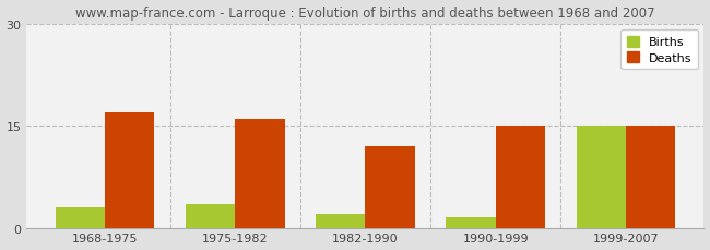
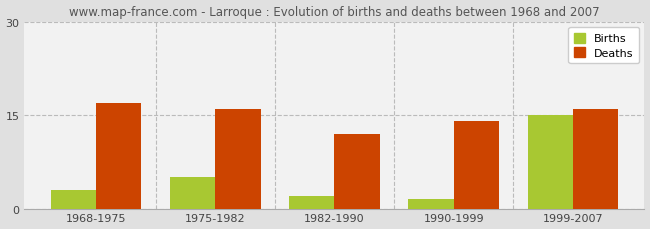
Births/1975-1982: 3.5 -> 5.0
Deaths/1990-1999: 15 -> 14
Deaths/1999-2007: 15 -> 16
